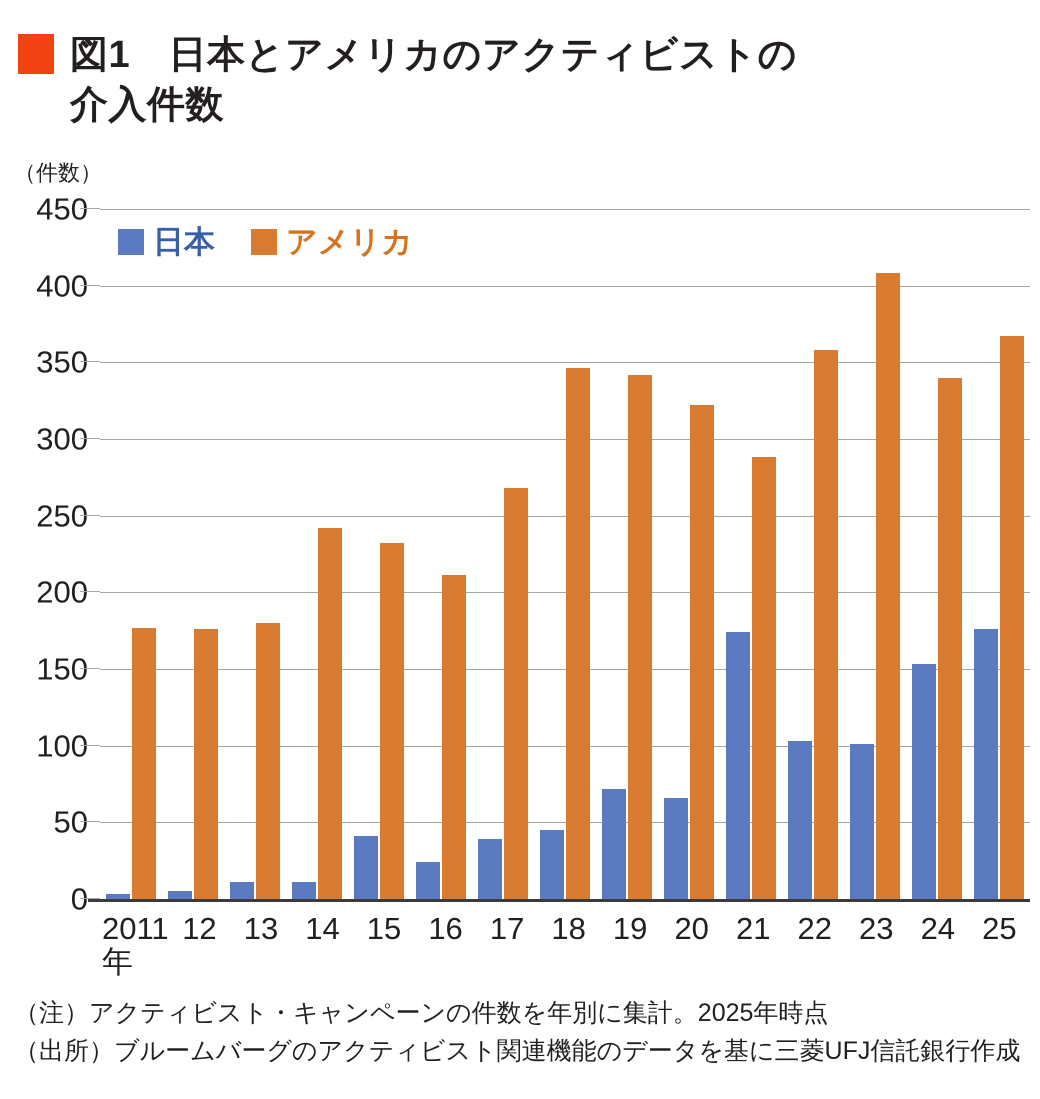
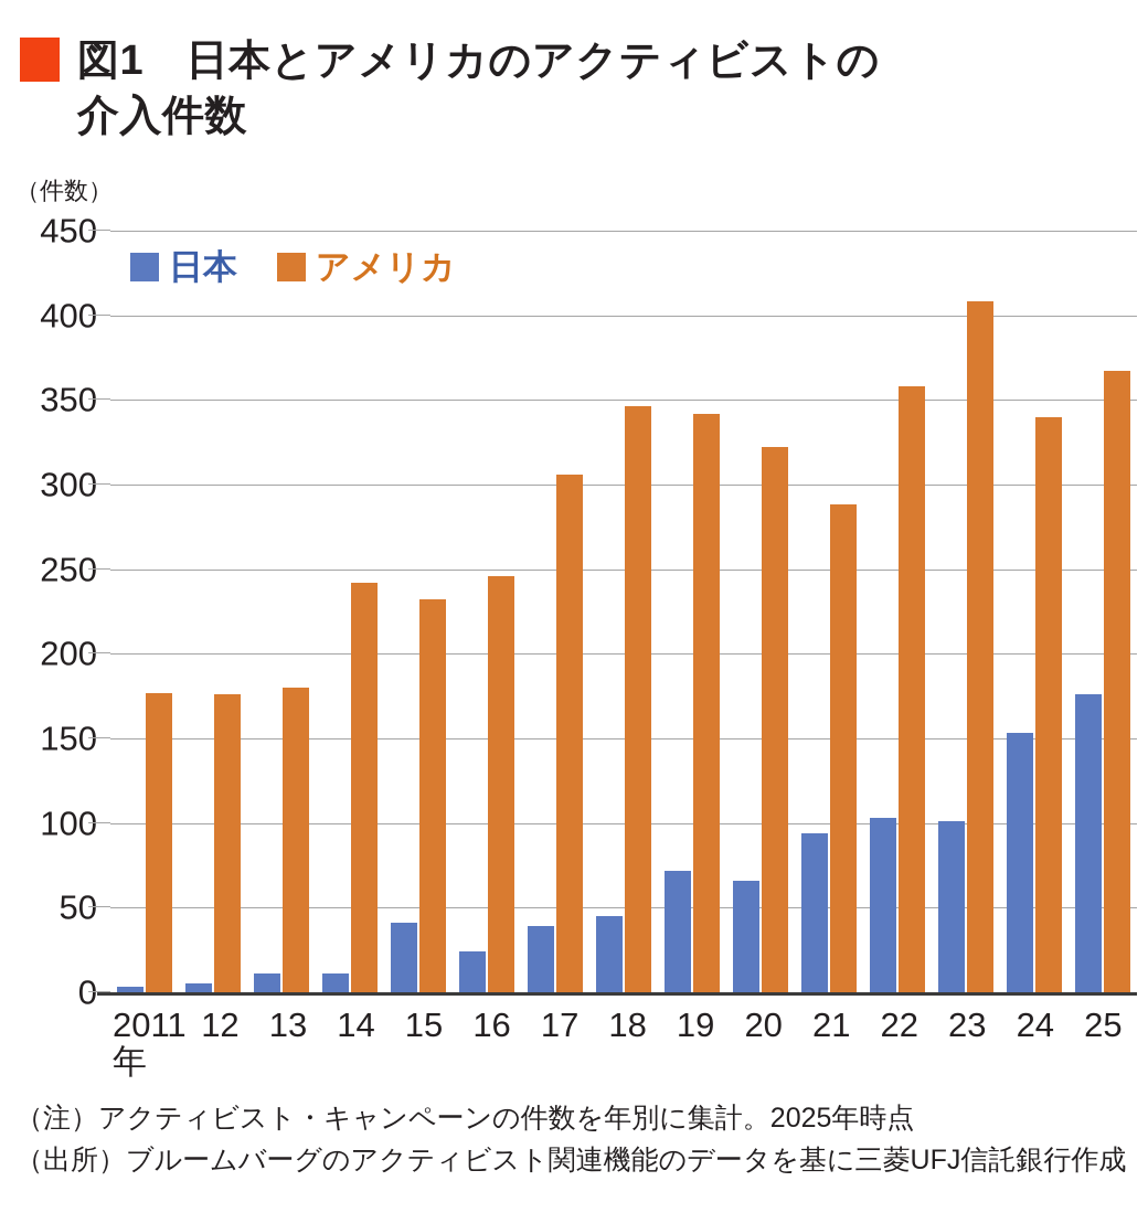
アメリカ/16: 211 -> 246
アメリカ/17: 268 -> 306
日本/21: 174 -> 94
